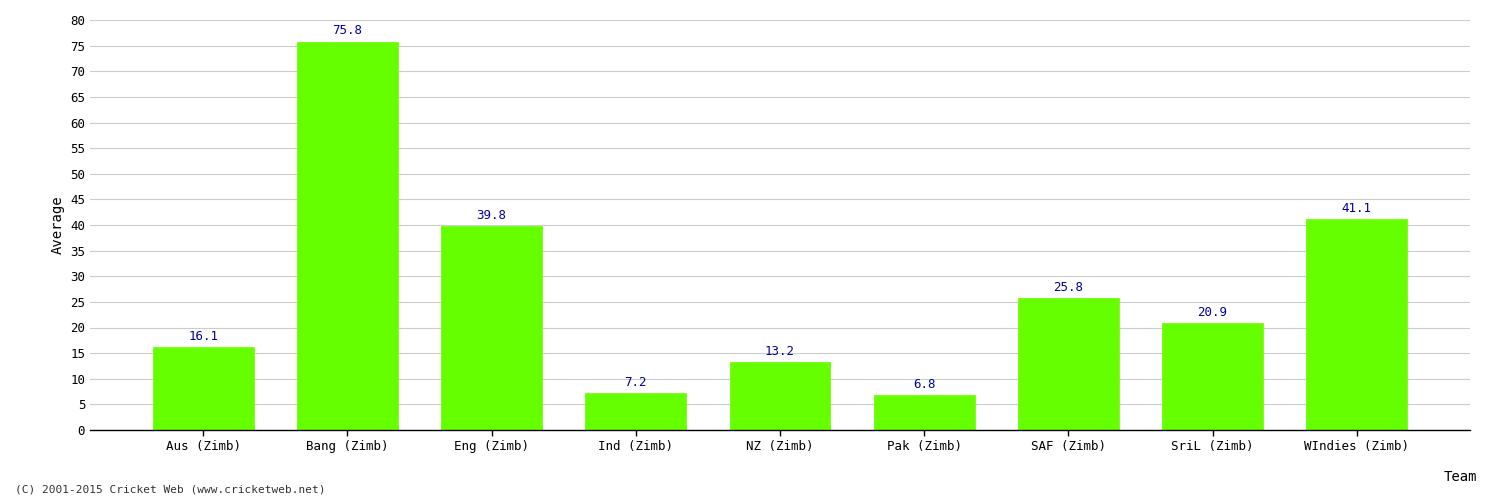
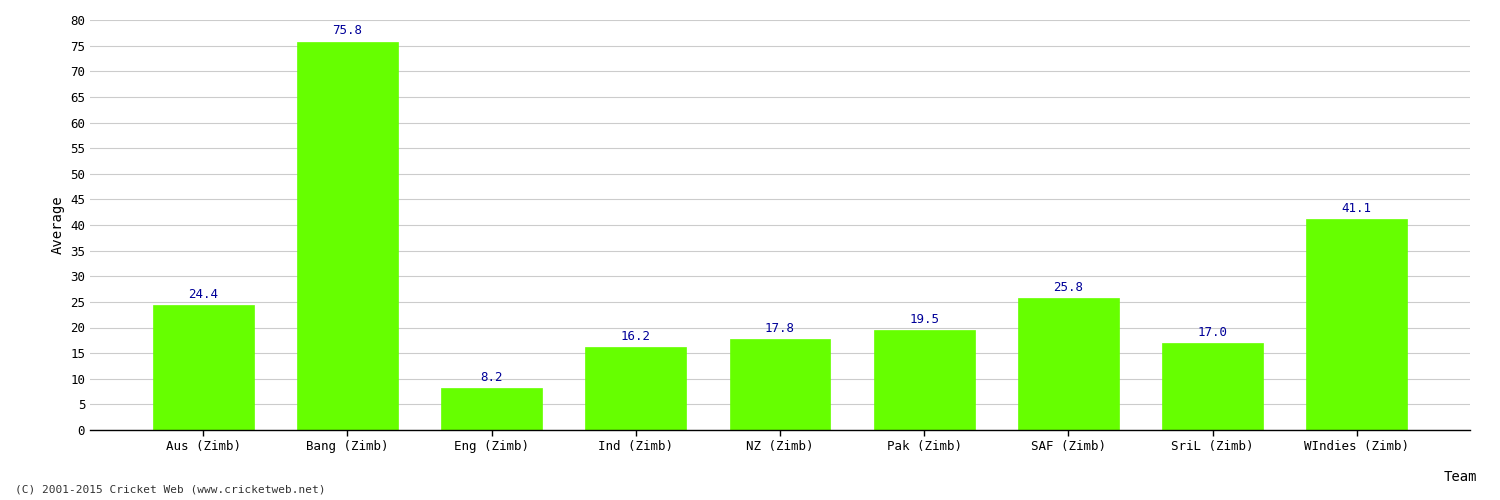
Aus (Zimb): 16.1 -> 24.4
Eng (Zimb): 39.8 -> 8.2
Ind (Zimb): 7.2 -> 16.2
NZ (Zimb): 13.2 -> 17.8
Pak (Zimb): 6.8 -> 19.5
SriL (Zimb): 20.9 -> 17.0
